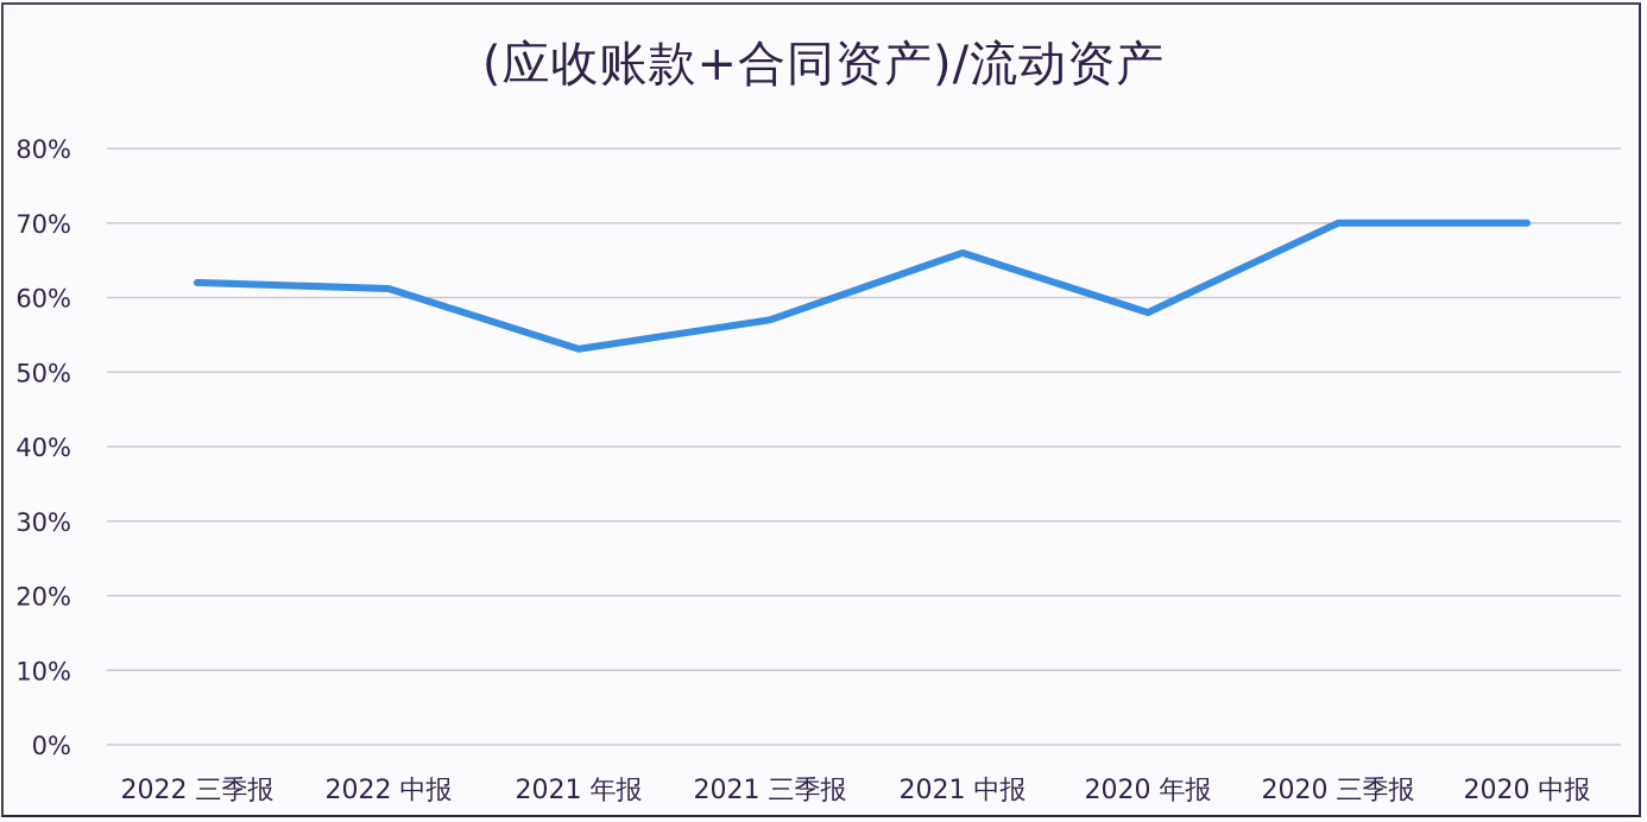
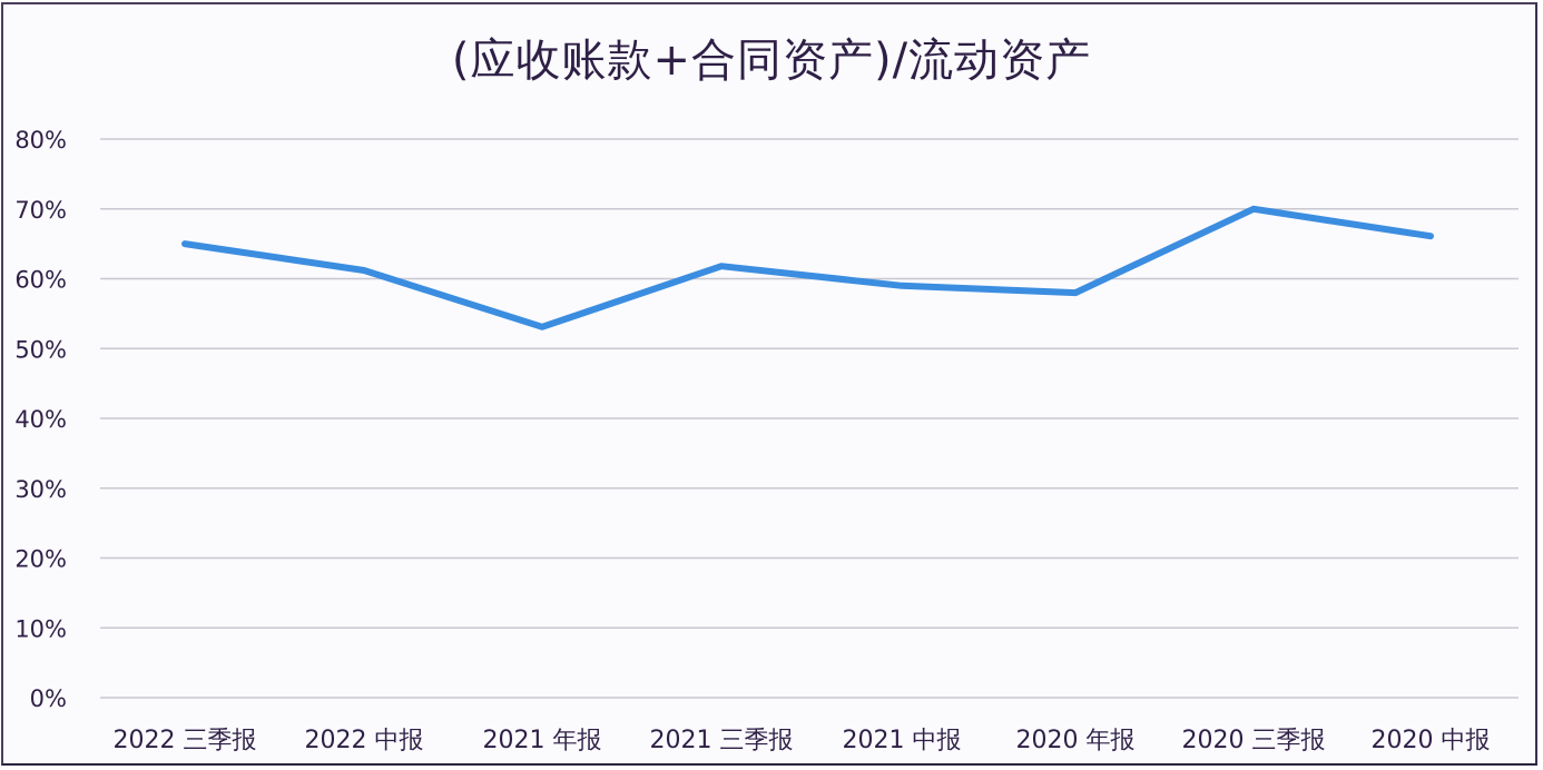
2022 三季报: 62% -> 65%
2021 三季报: 57% -> 62%
2021 中报: 66% -> 59%
2020 中报: 70% -> 66%
